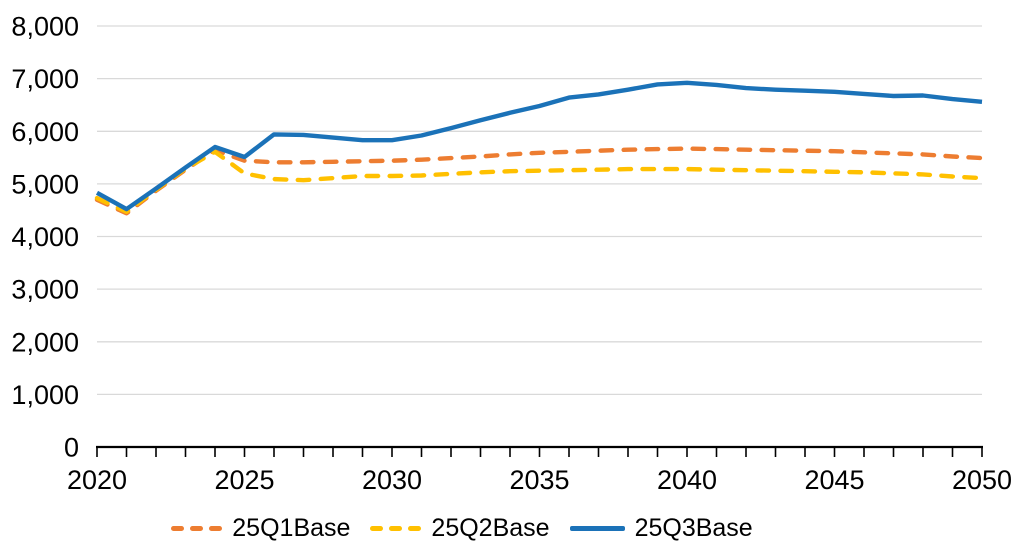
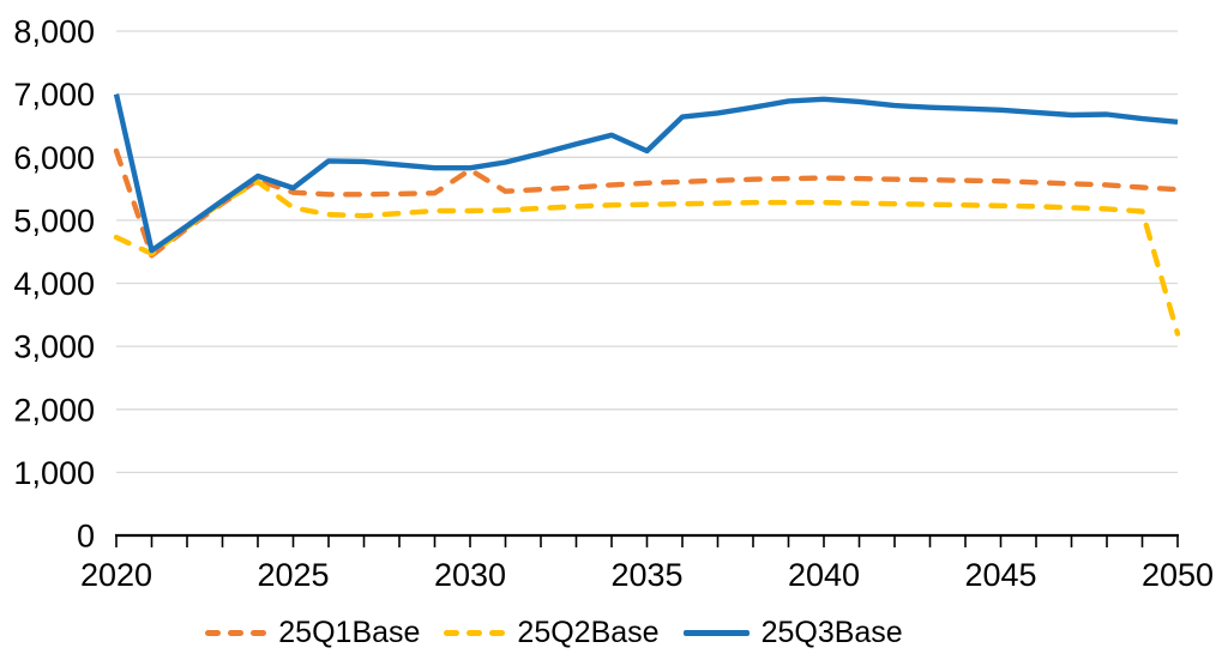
25Q1Base/2020: 4700 -> 6100
25Q3Base/2020: 4800 -> 7000
25Q1Base/2030: 5400 -> 5800
25Q3Base/2035: 6500 -> 6100
25Q2Base/2050: 5100 -> 3200
